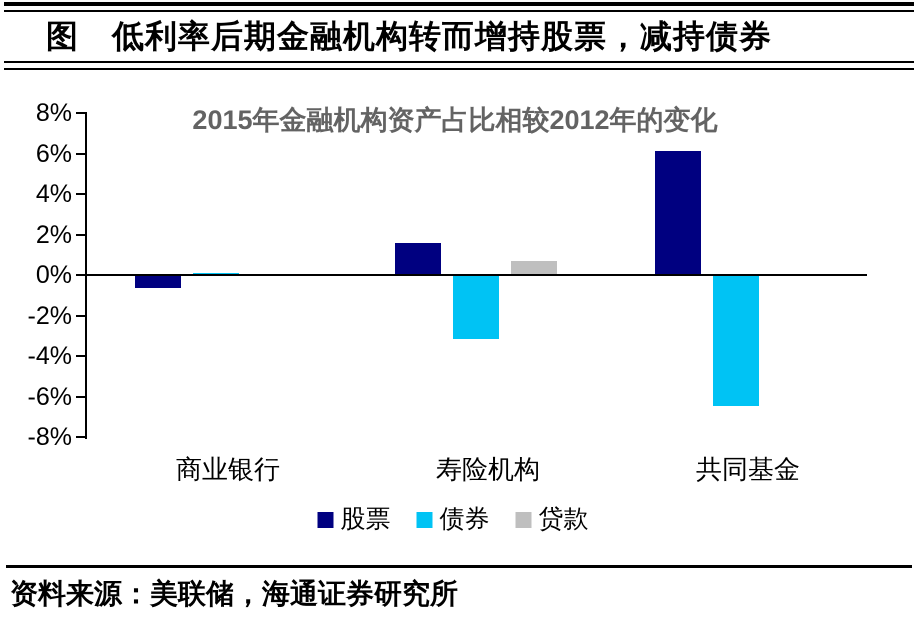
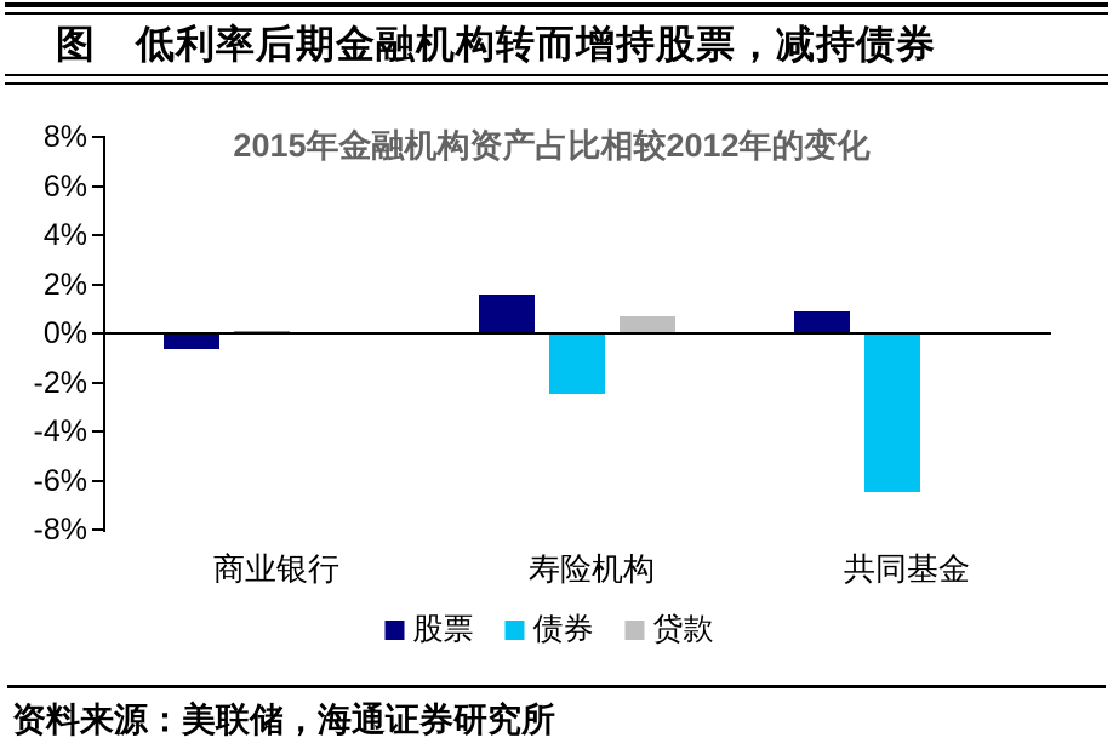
债券/寿险机构: -3.1% -> -2.4%
股票/共同基金: 6.1% -> 0.9%
